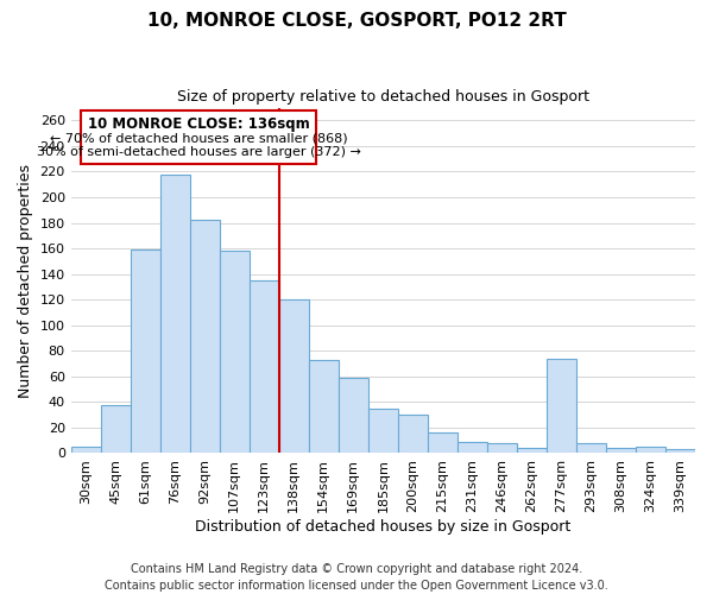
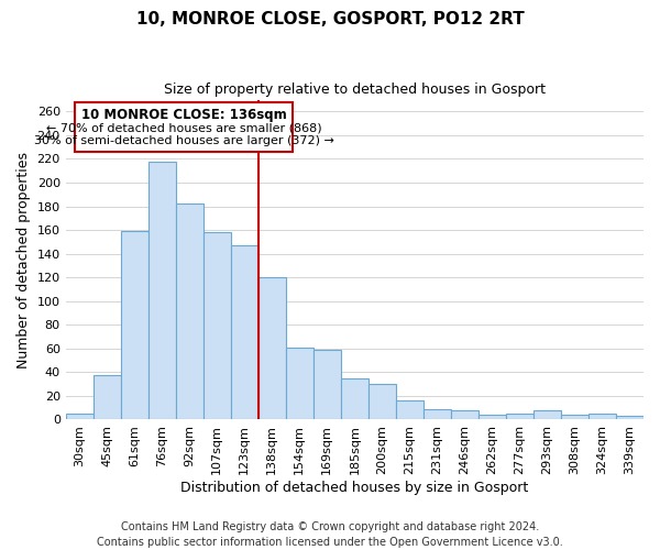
123sqm: 135 -> 147
154sqm: 73 -> 61
277sqm: 74 -> 5
